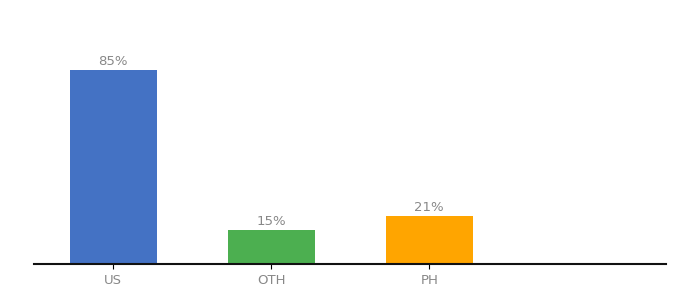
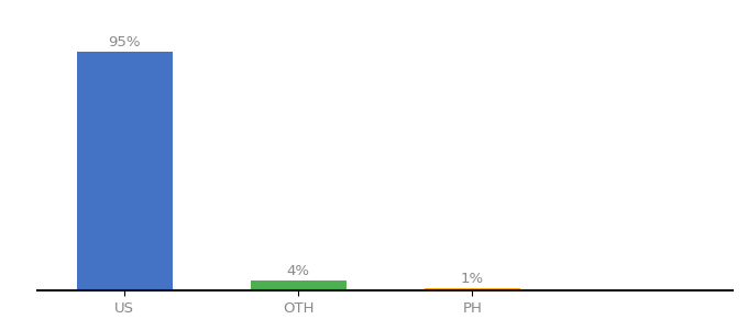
US: 85% -> 95%
OTH: 15% -> 4%
PH: 21% -> 1%
